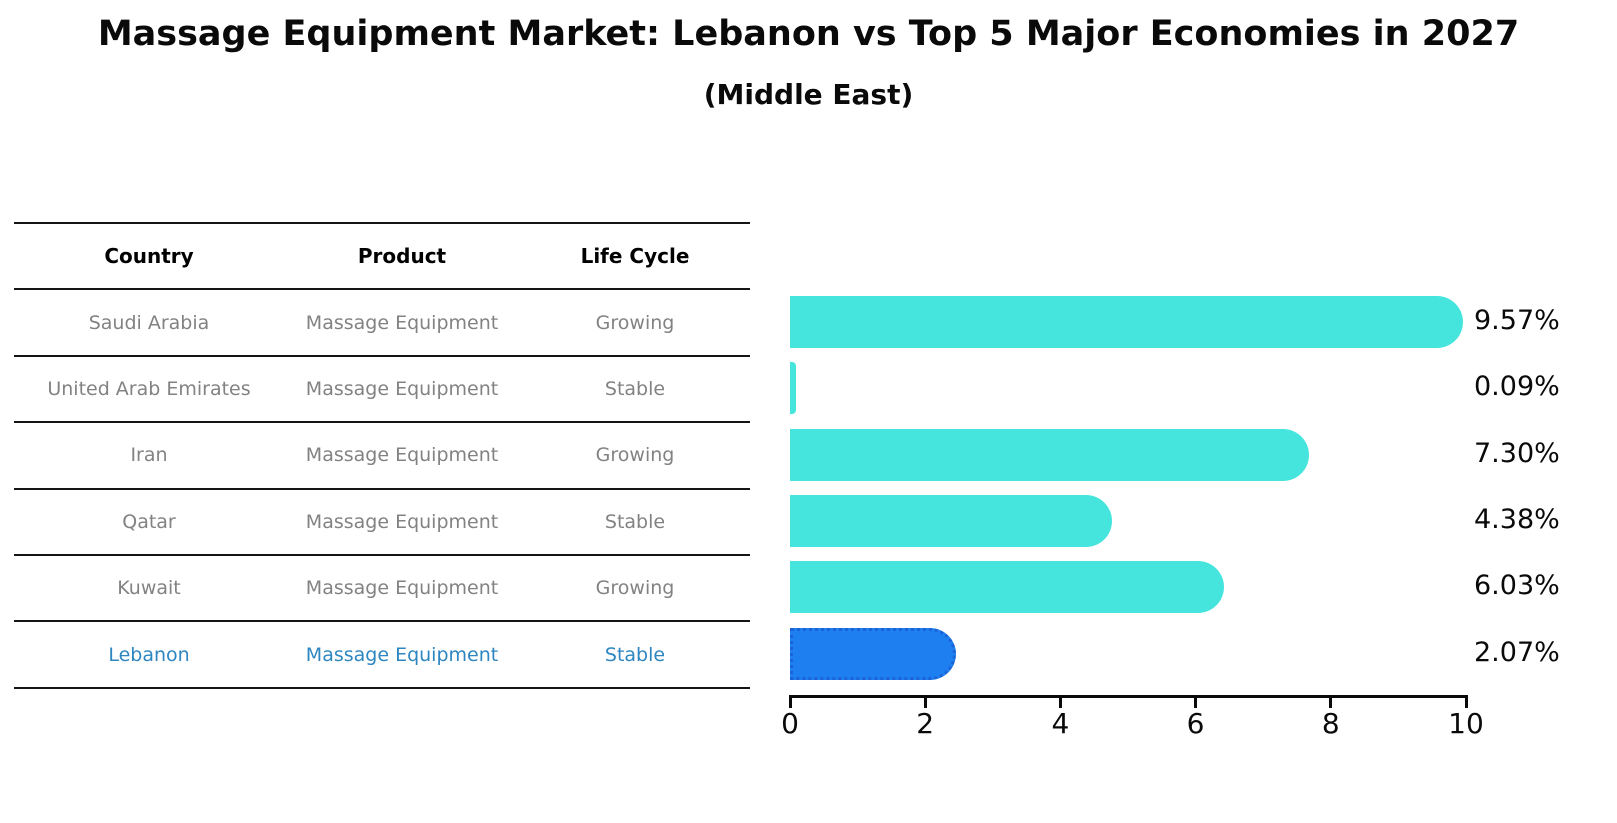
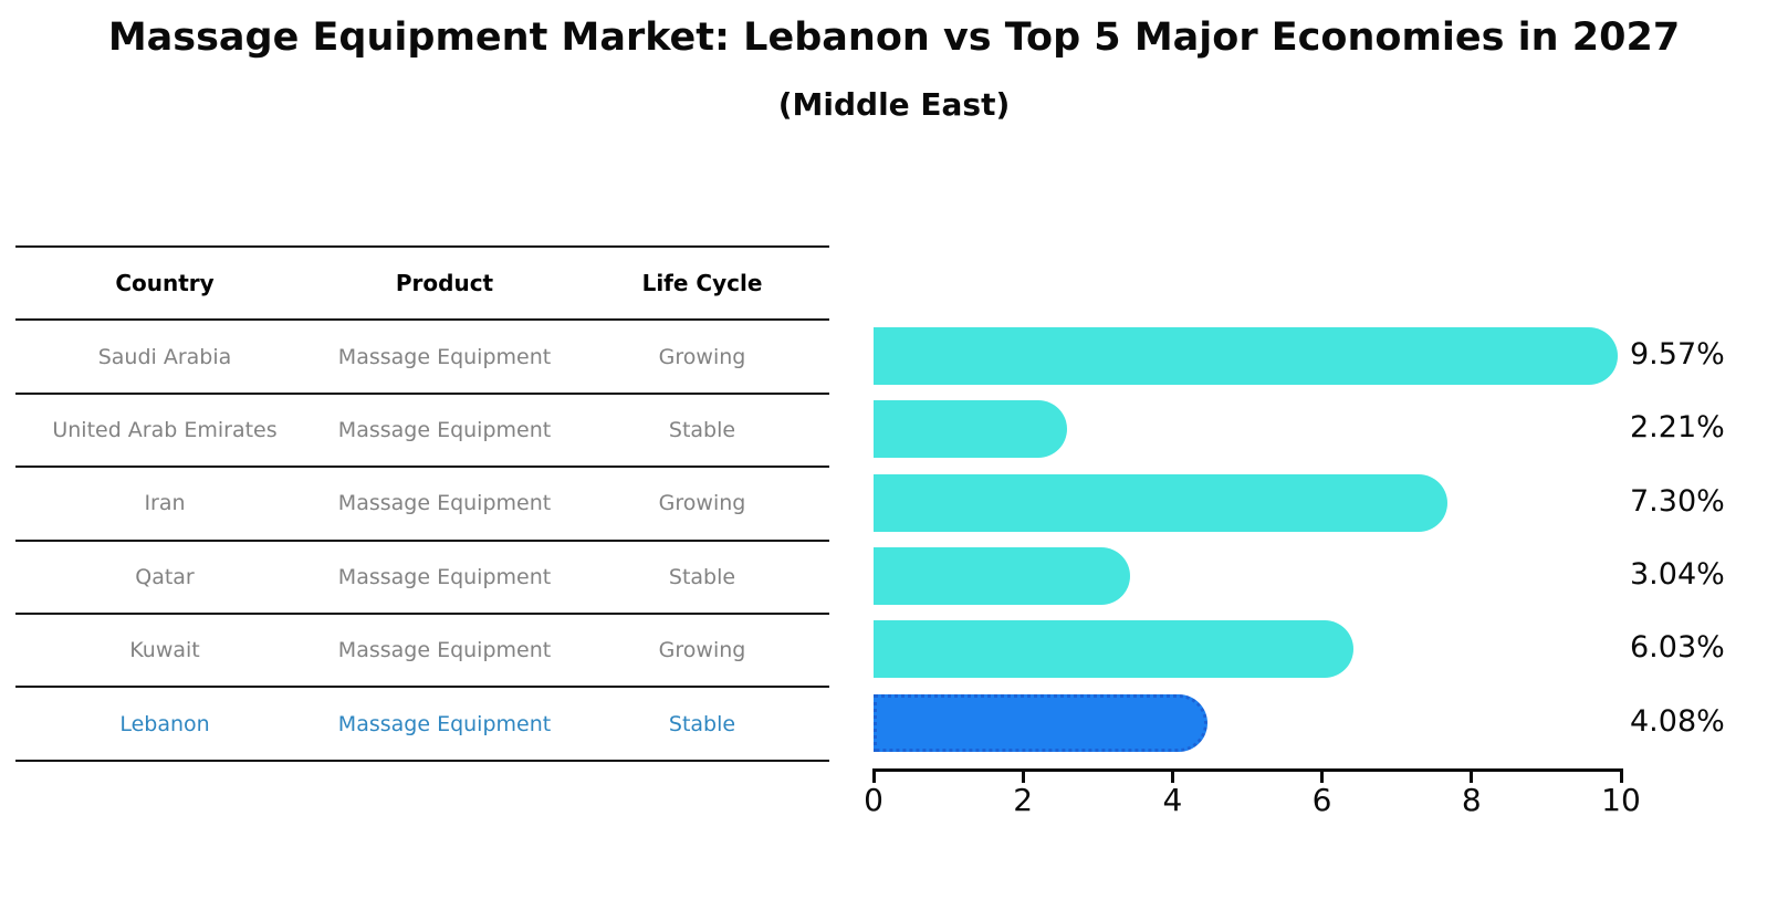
United Arab Emirates: 0.09% -> 2.21%
Qatar: 4.38% -> 3.04%
Lebanon: 2.07% -> 4.08%
